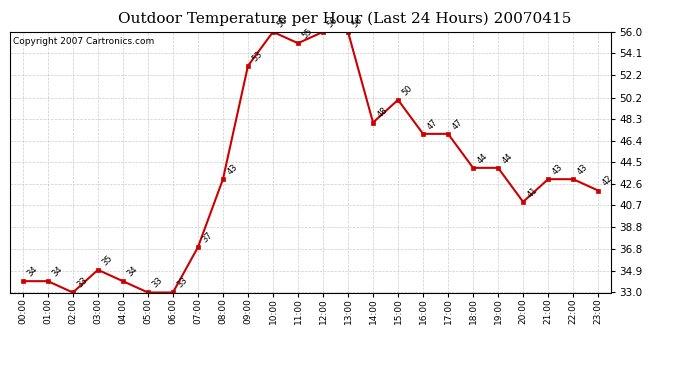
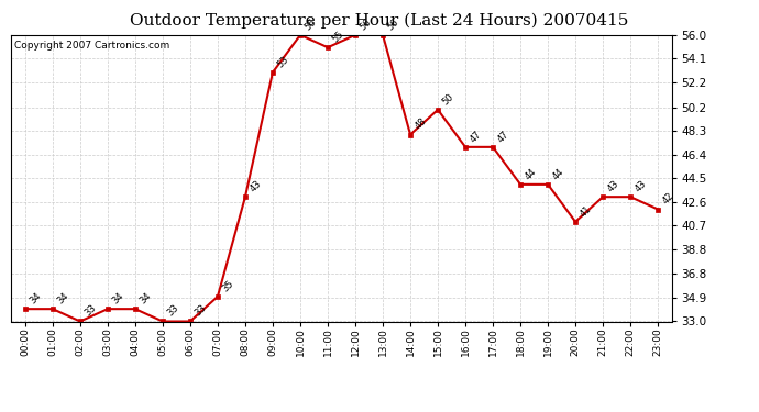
03:00: 35 -> 34
07:00: 37 -> 35
